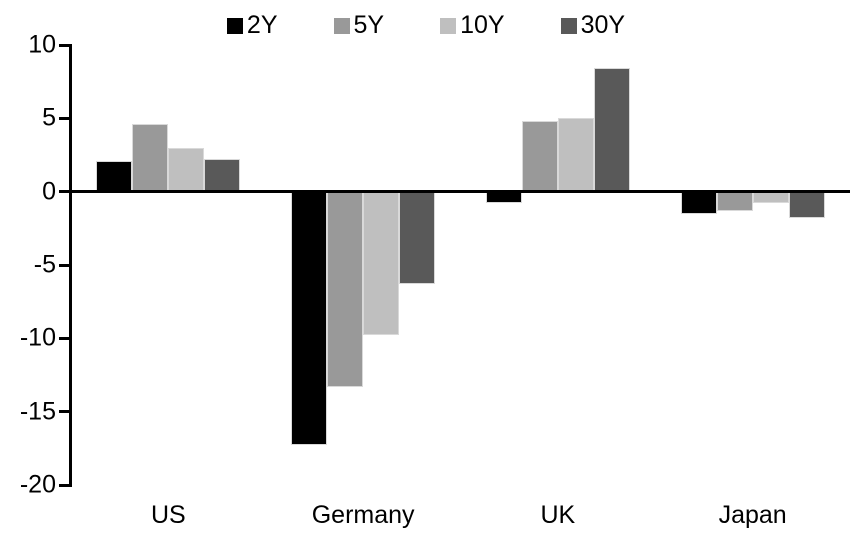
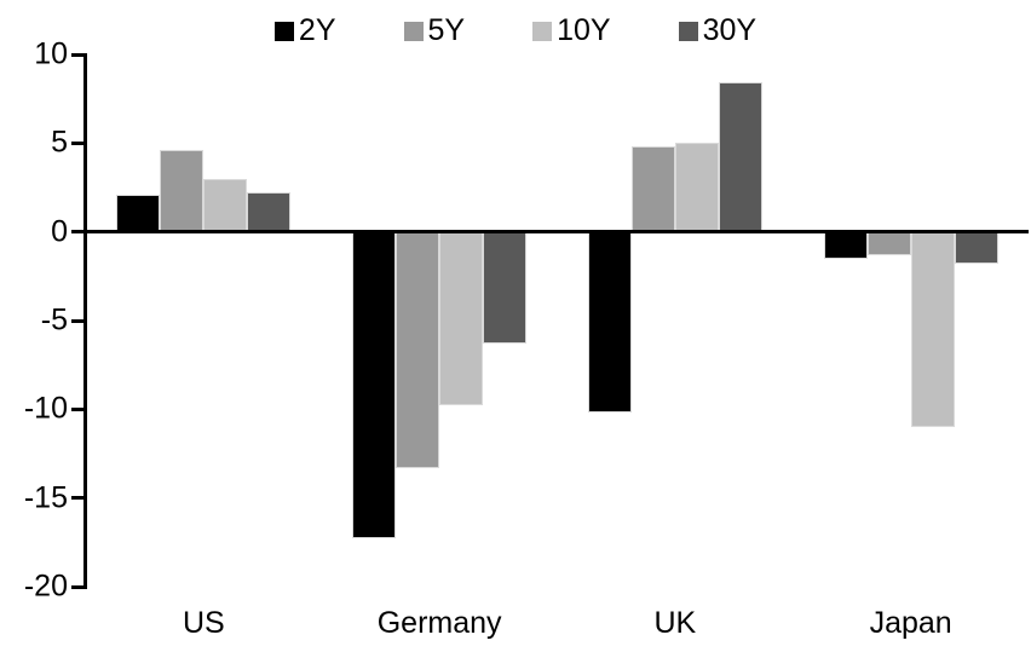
2Y/UK: -0.8 -> -10.2
10Y/Japan: -0.8 -> -11.0
